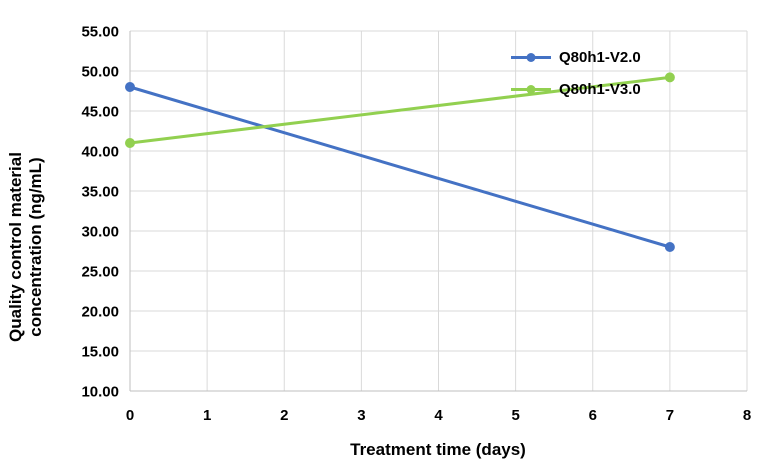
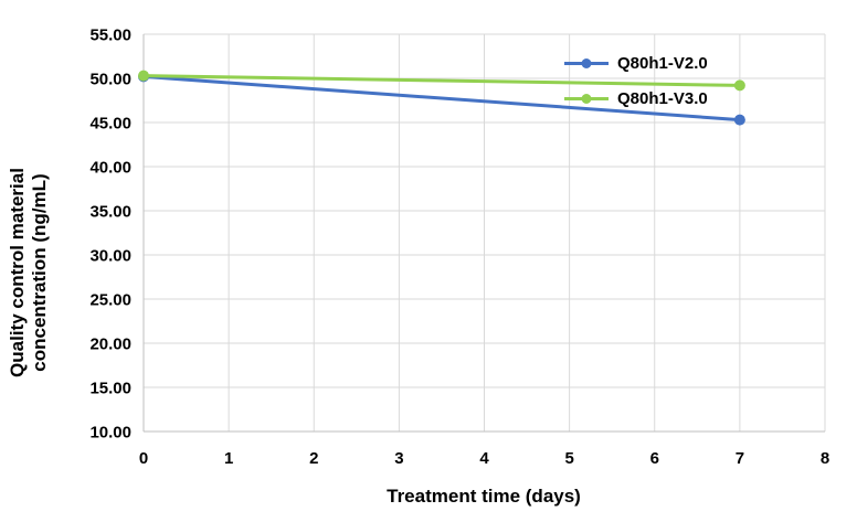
Q80h1-V2.0/0: 48 -> 50
Q80h1-V3.0/0: 41 -> 50
Q80h1-V2.0/7: 28 -> 45
